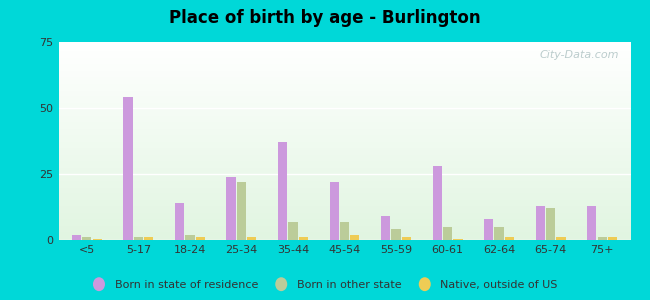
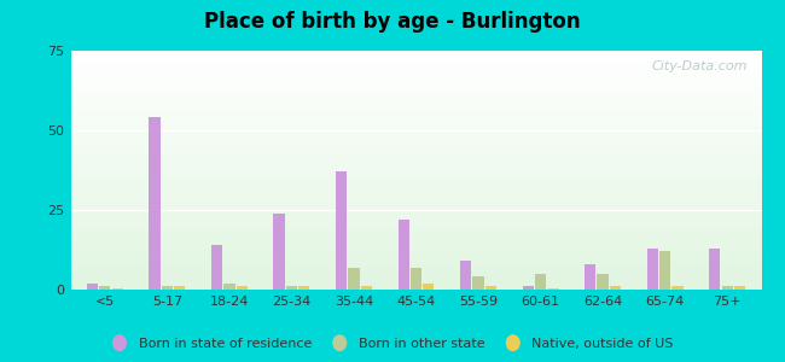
Born in other state/25-34: 22 -> 1
Born in state of residence/60-61: 28 -> 1
